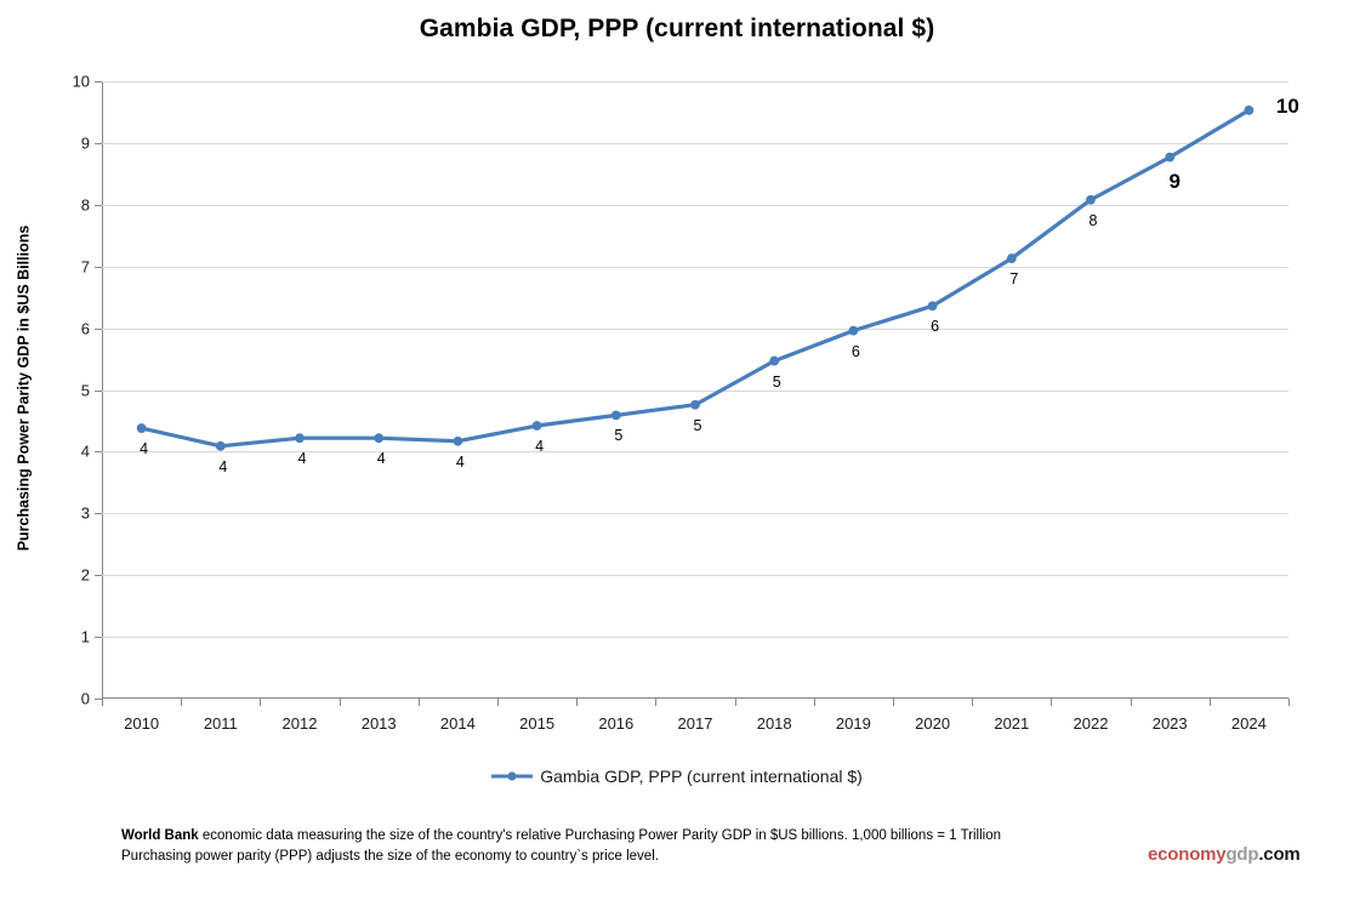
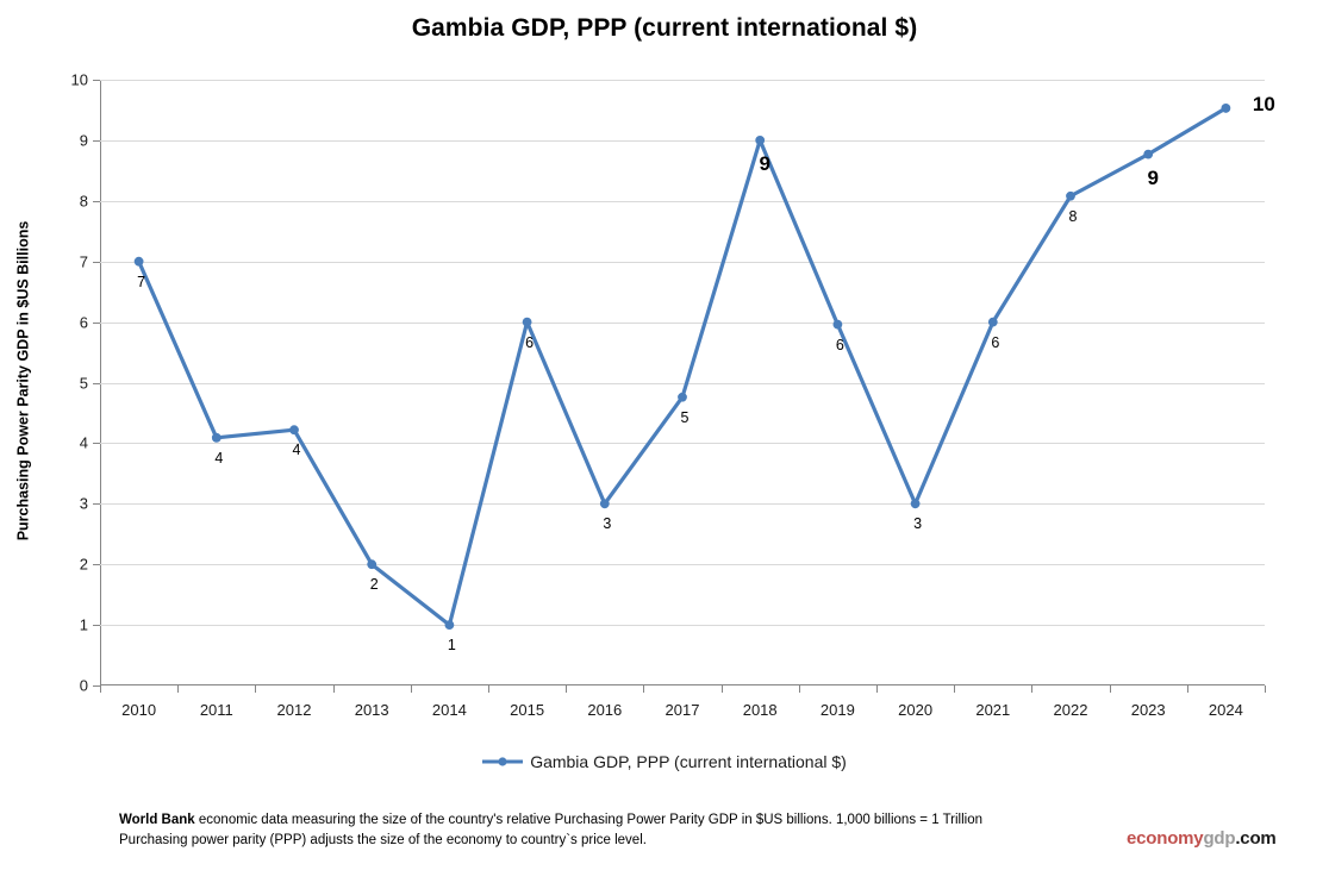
2010: 4 -> 7
2013: 4 -> 2
2014: 4 -> 1
2015: 4 -> 6
2016: 5 -> 3
2018: 5 -> 9
2020: 6 -> 3
2021: 7 -> 6
